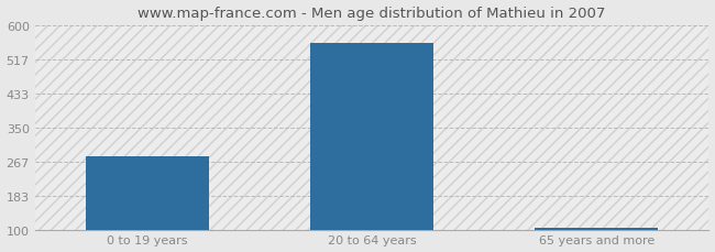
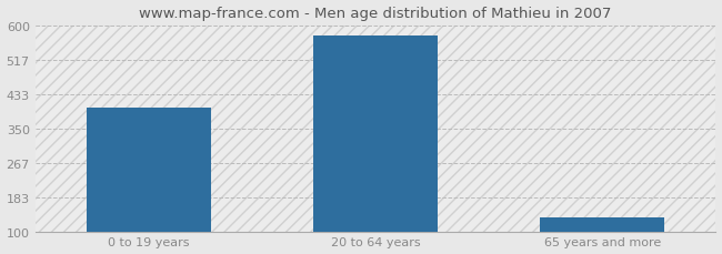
0 to 19 years: 280 -> 400
20 to 64 years: 556 -> 575
65 years and more: 104 -> 135
